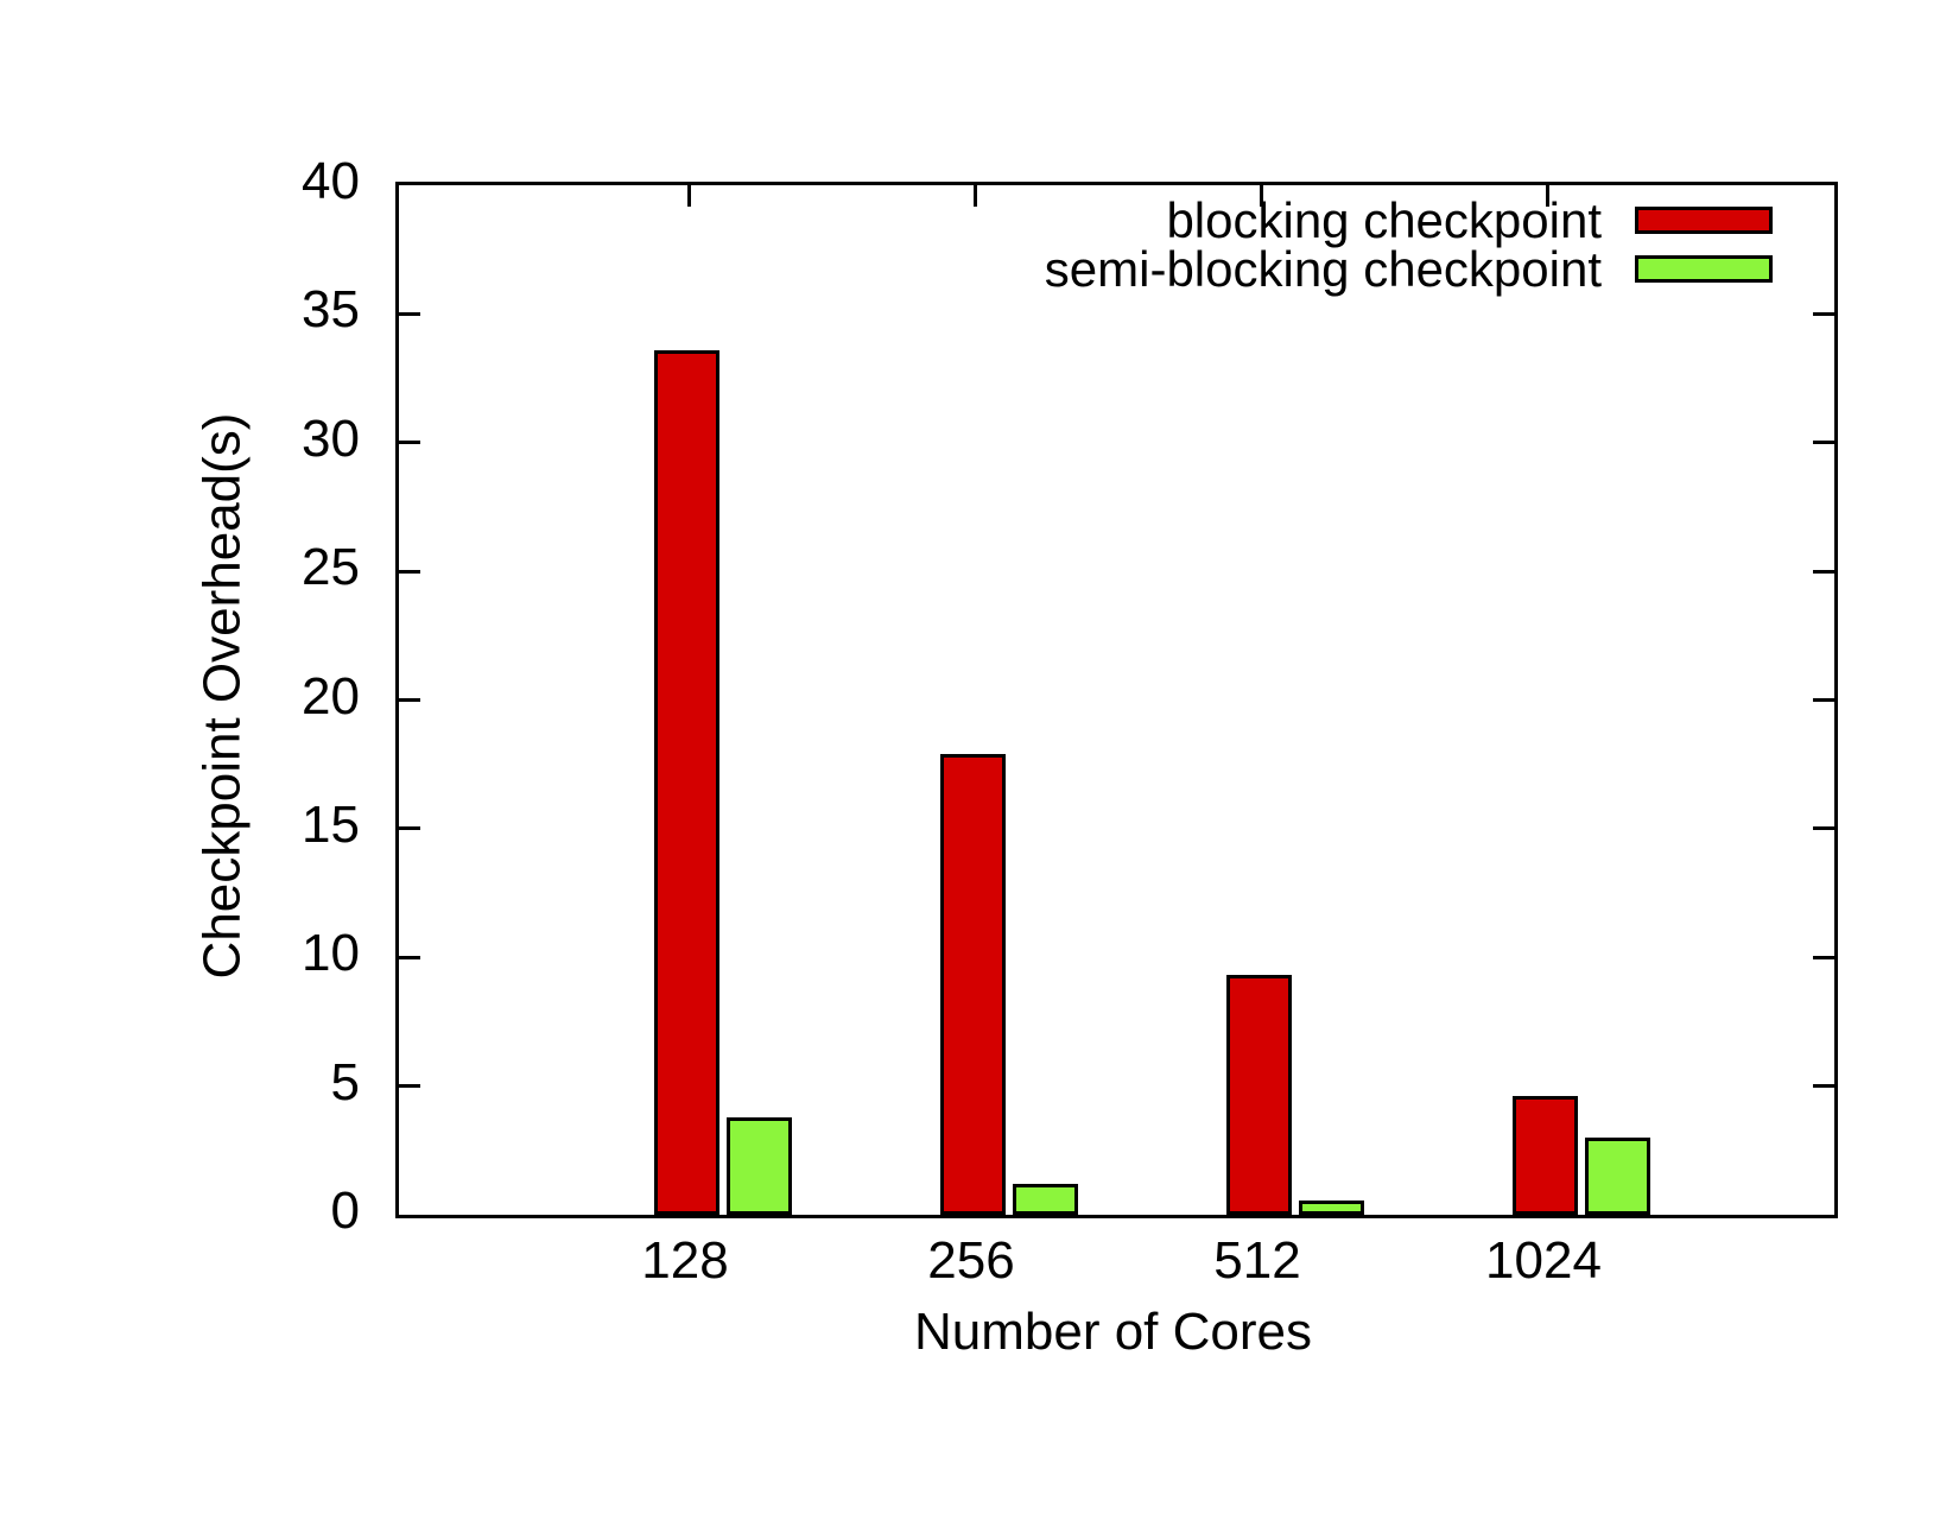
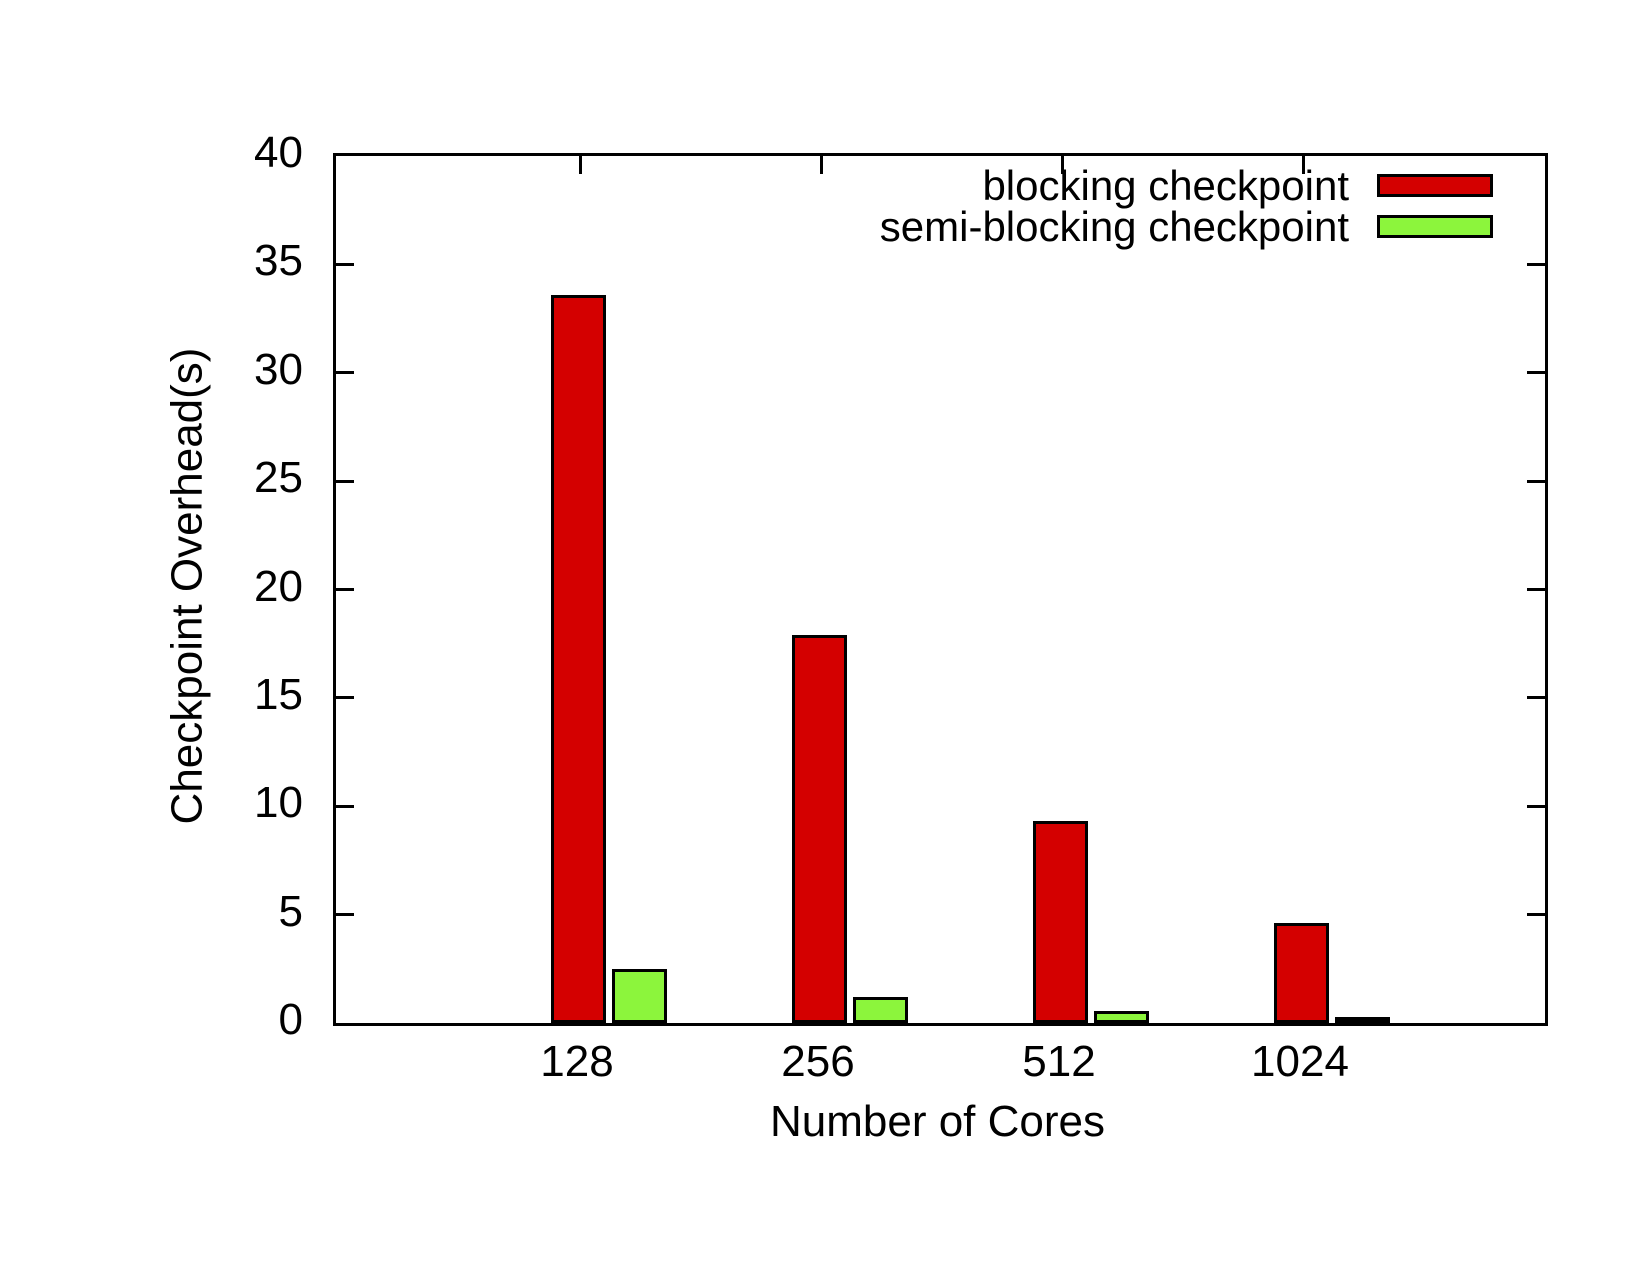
semi-blocking checkpoint/128: 3.8 -> 2.5
semi-blocking checkpoint/1024: 3.0 -> 0.3
